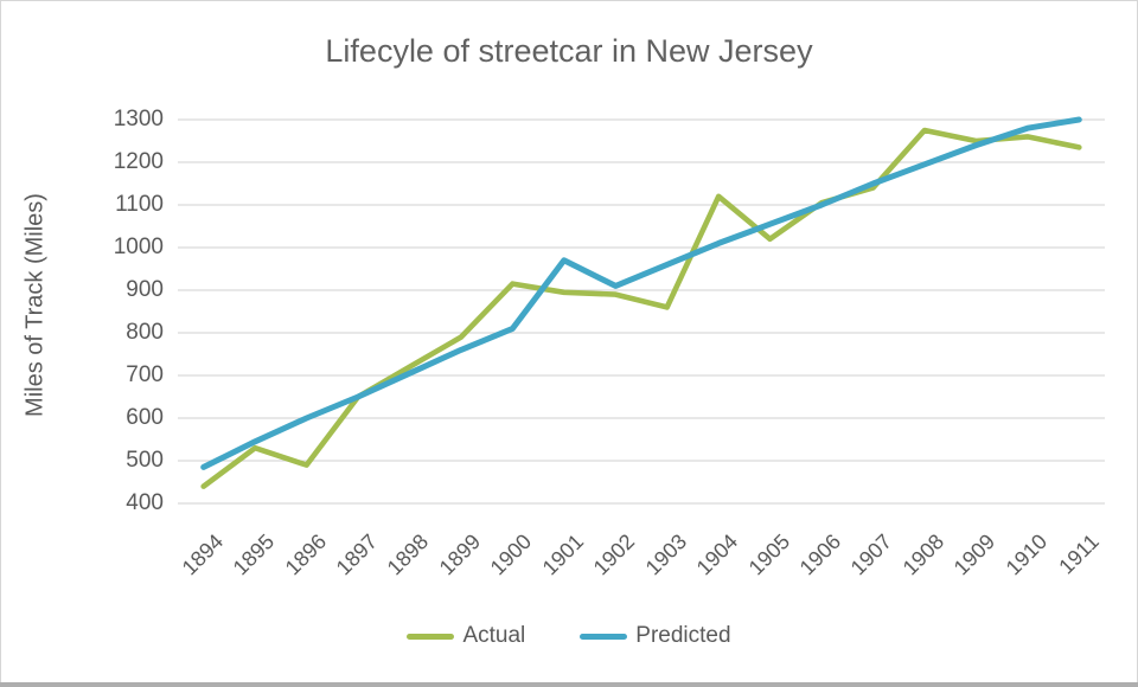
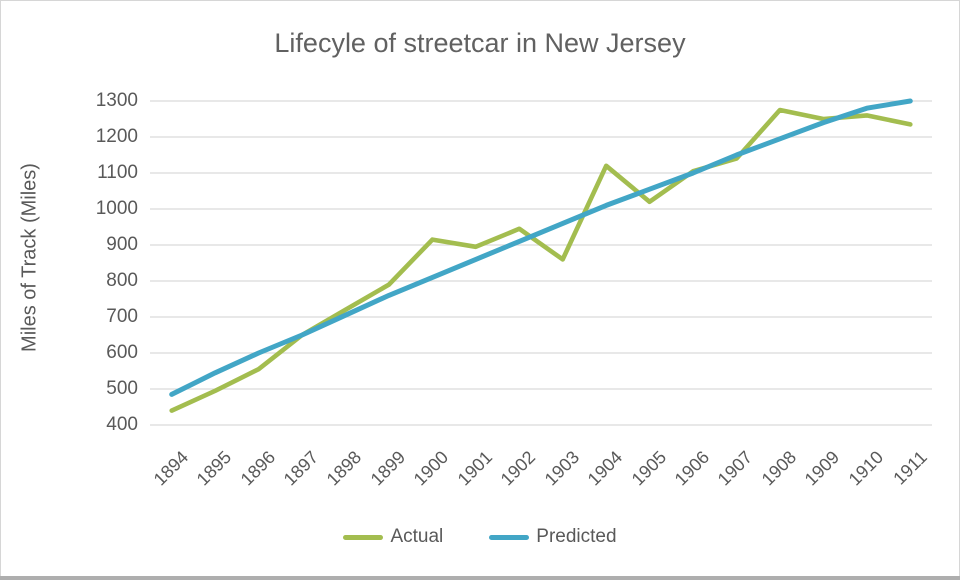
Actual/1895: 530 -> 500
Actual/1896: 490 -> 560
Predicted/1901: 970 -> 860
Actual/1902: 890 -> 940
